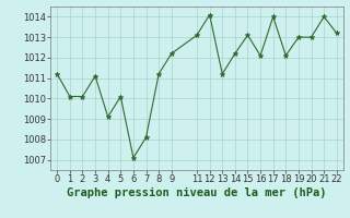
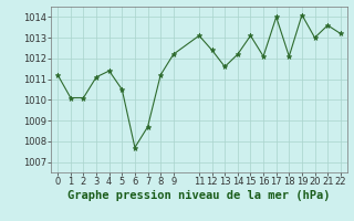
4: 1009.1 -> 1011.4
5: 1010.1 -> 1010.5
6: 1007.1 -> 1007.7
7: 1008.1 -> 1008.7
12: 1014.1 -> 1012.4
13: 1011.2 -> 1011.6
19: 1013.0 -> 1014.1
21: 1014.0 -> 1013.6
